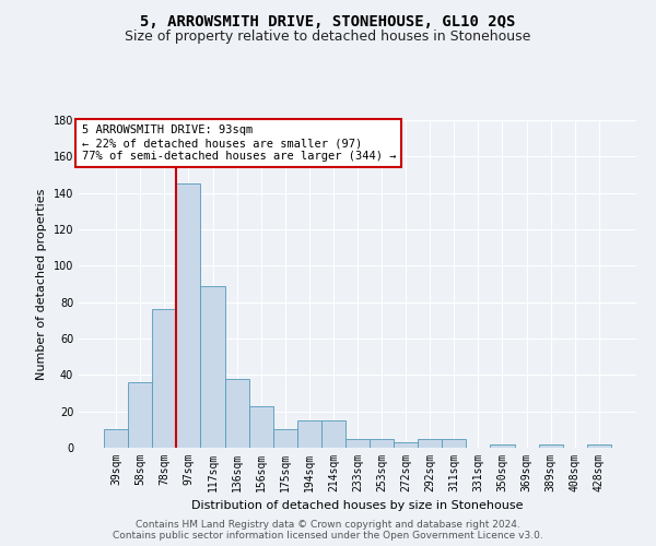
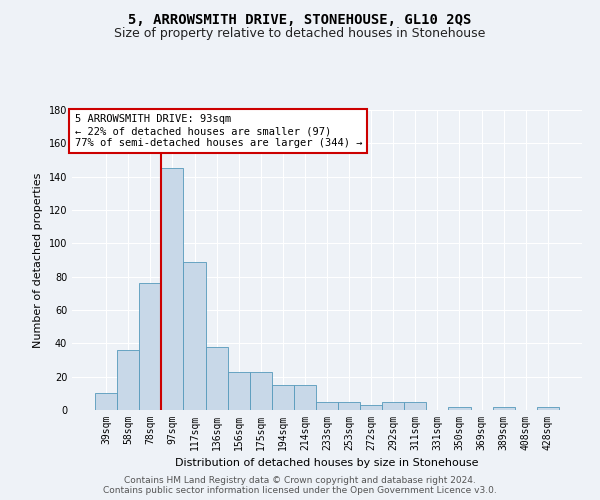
175sqm: 10 -> 23
